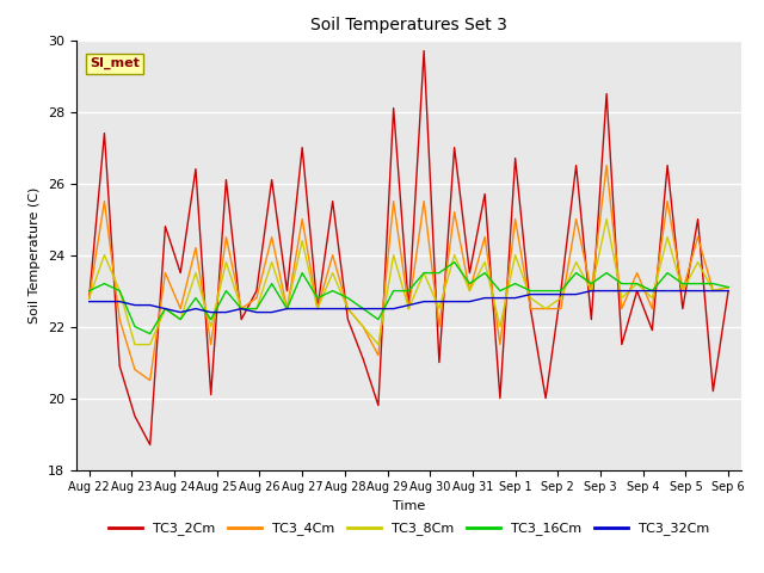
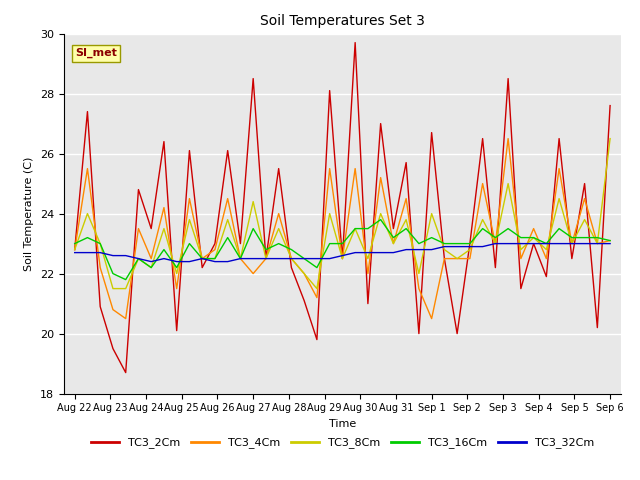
TC3_2Cm/Aug 27: 27.0 -> 28.5
TC3_4Cm/Aug 27: 25.0 -> 22.0
TC3_4Cm/Sep 1: 25.0 -> 20.5
TC3_2Cm/Sep 6: 23.0 -> 27.6
TC3_8Cm/Sep 6: 23.1 -> 26.5
